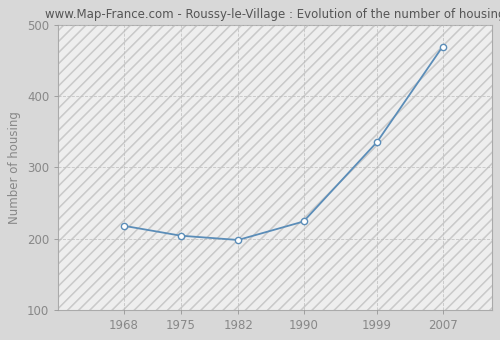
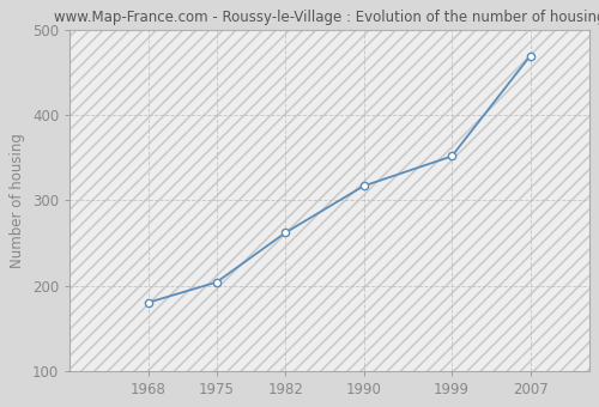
1968: 218 -> 180
1982: 198 -> 262
1990: 224 -> 317
1999: 336 -> 352
